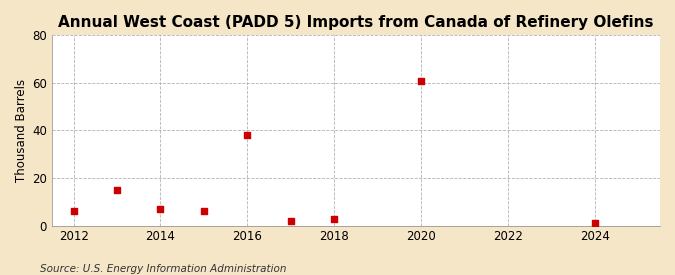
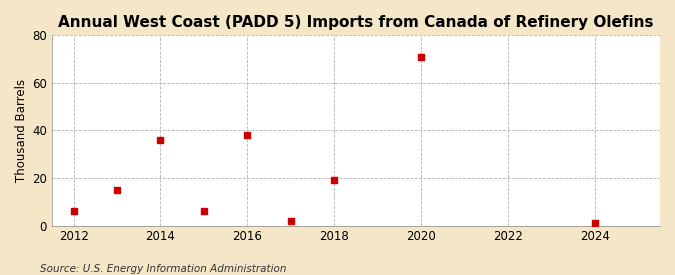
2014: 7 -> 36
2018: 3 -> 19
2020: 61 -> 71
